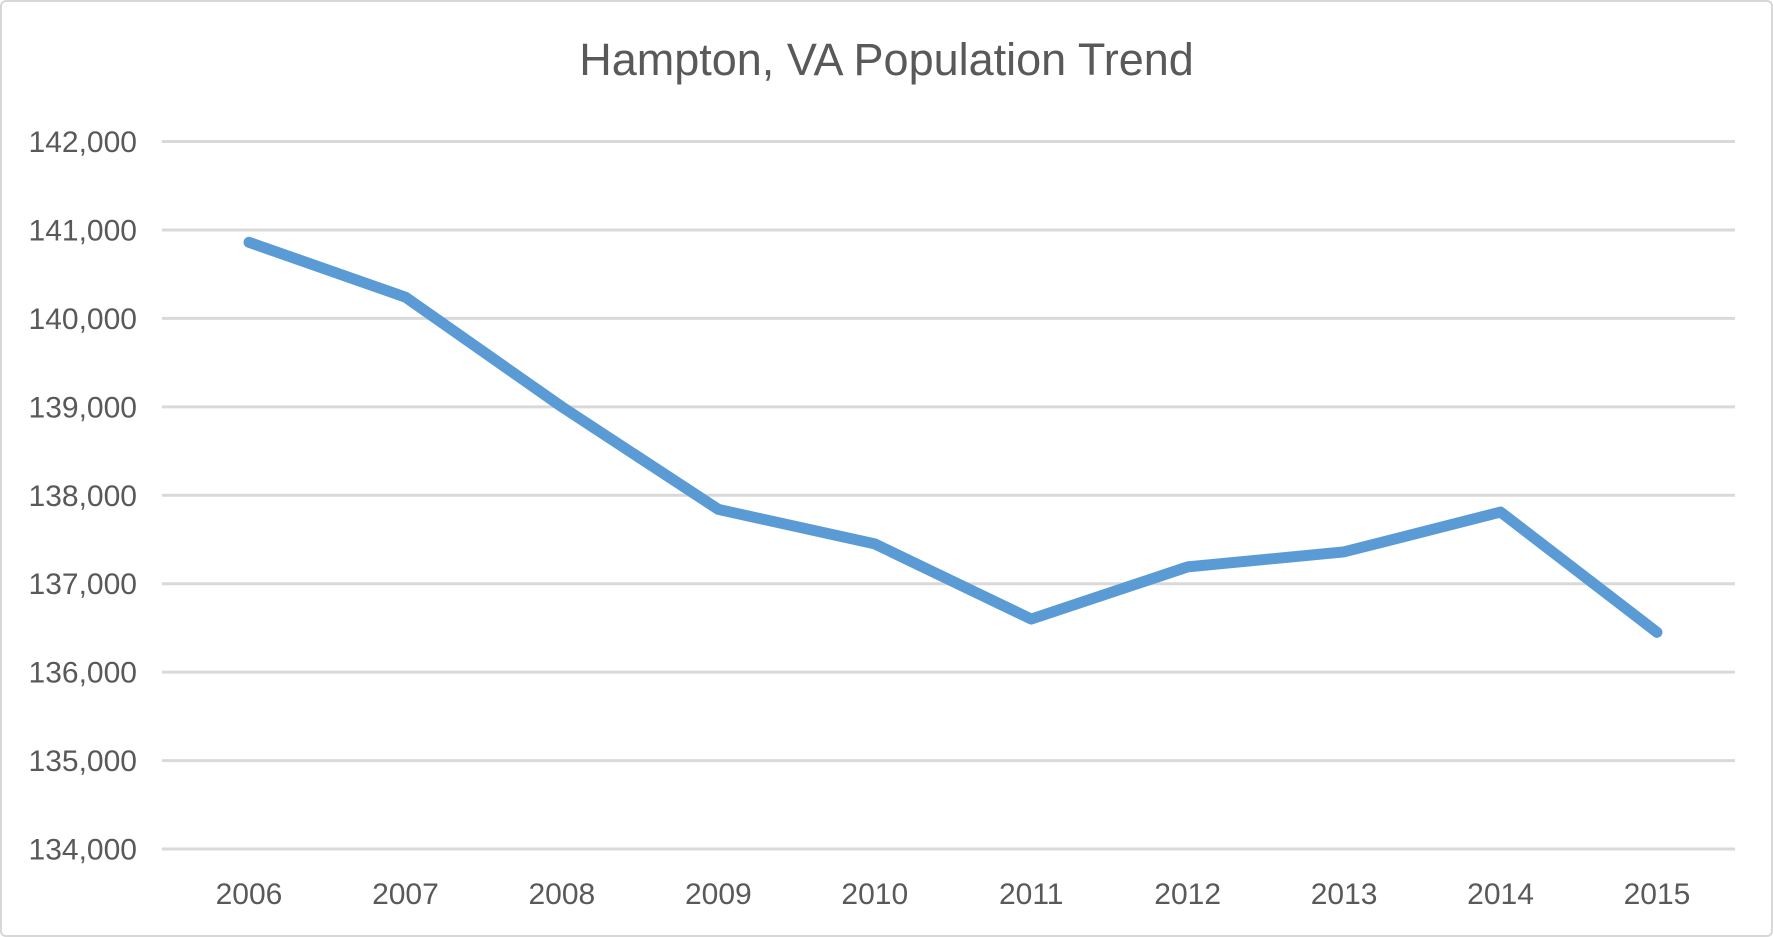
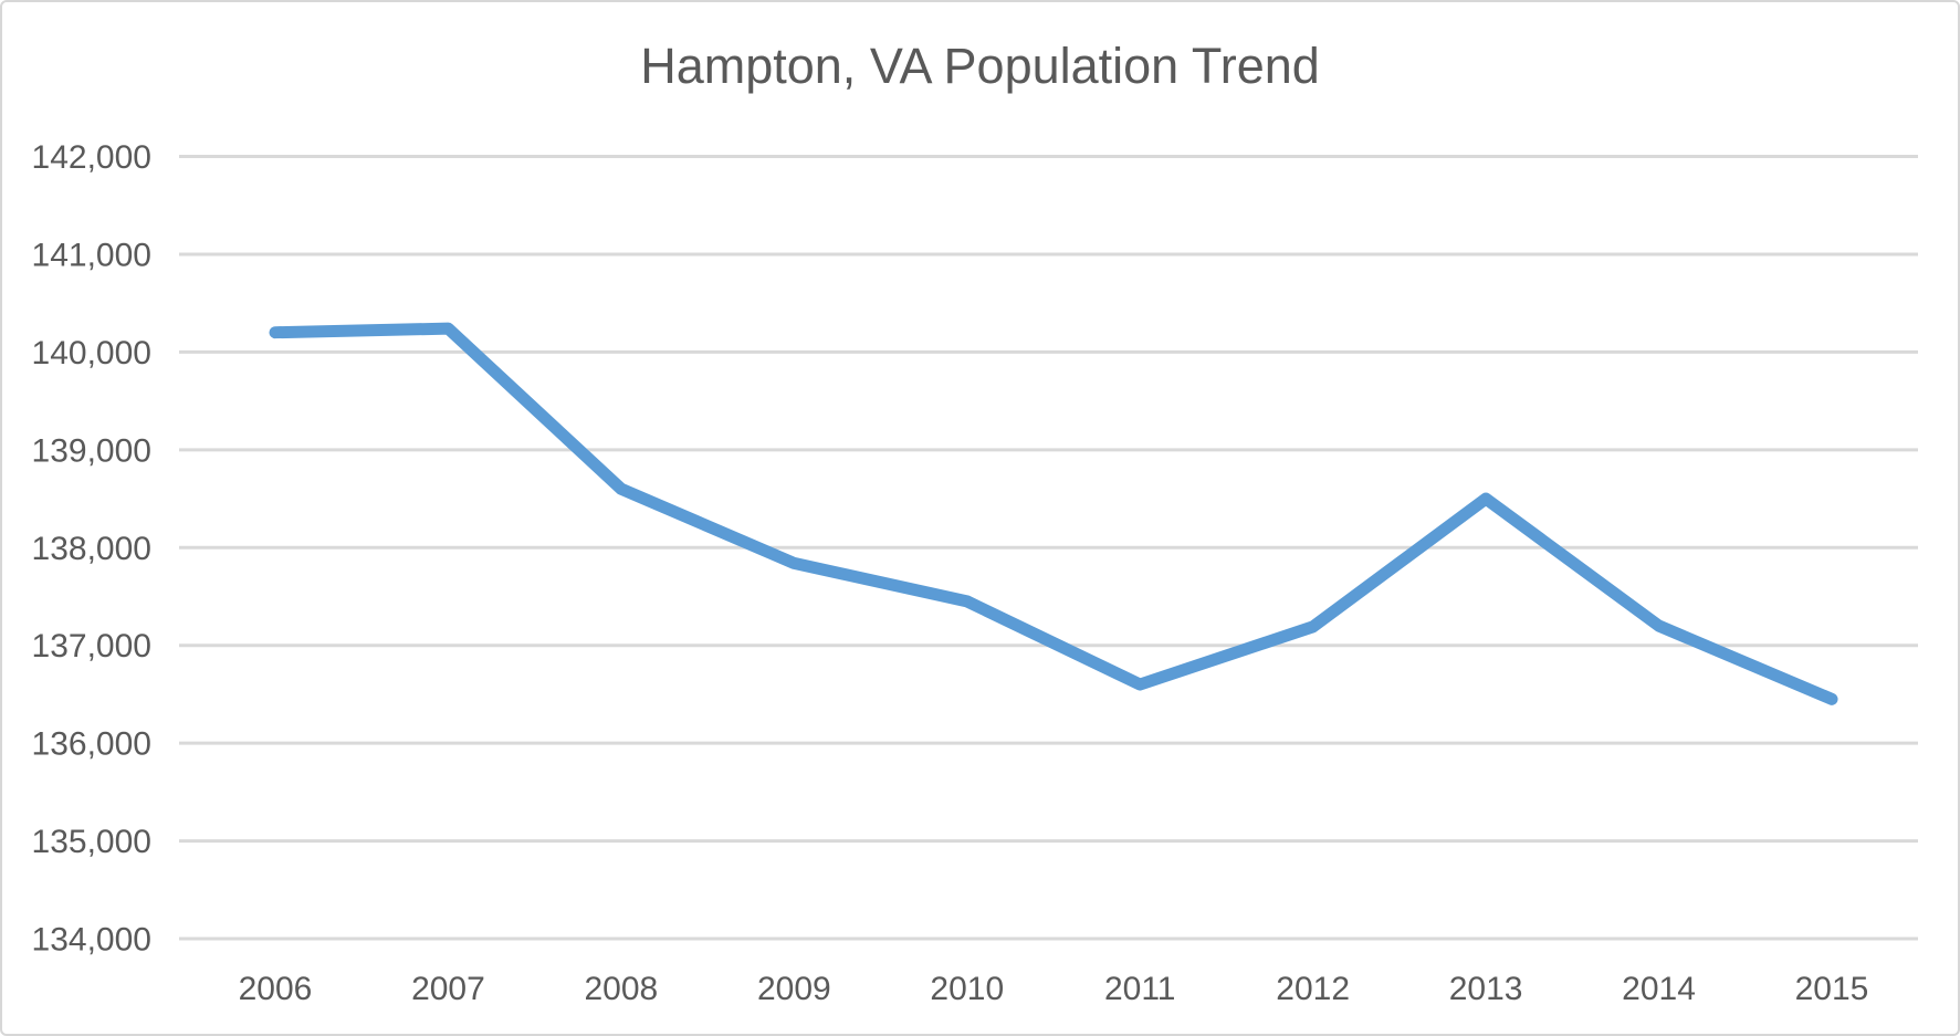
2006: 140900 -> 140200
2008: 139000 -> 138600
2013: 137400 -> 138500
2014: 137800 -> 137200
